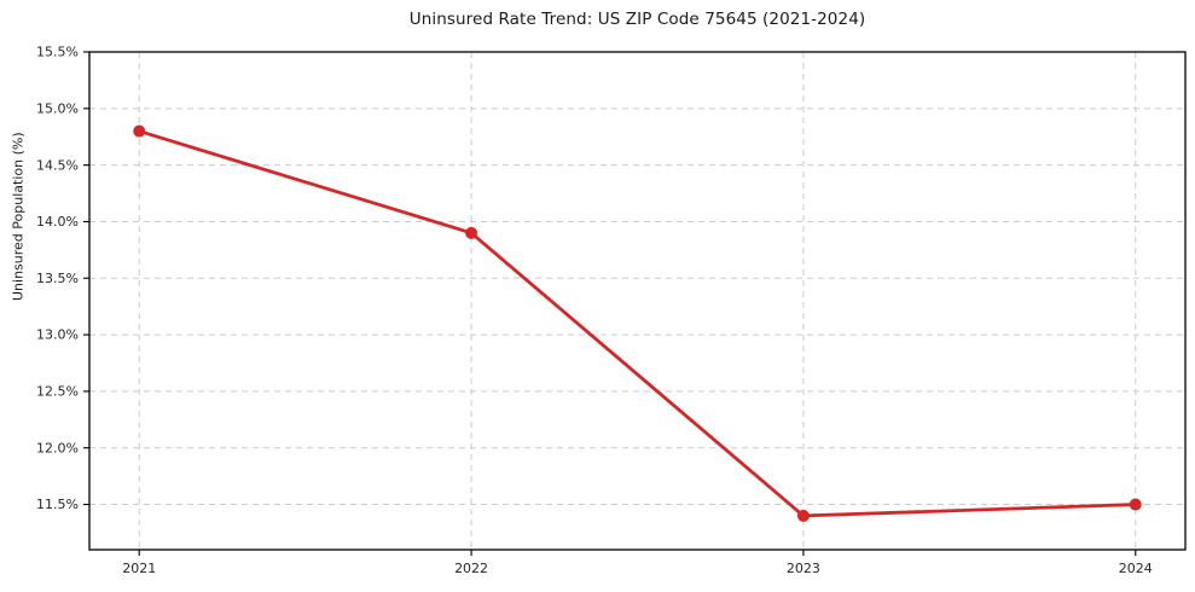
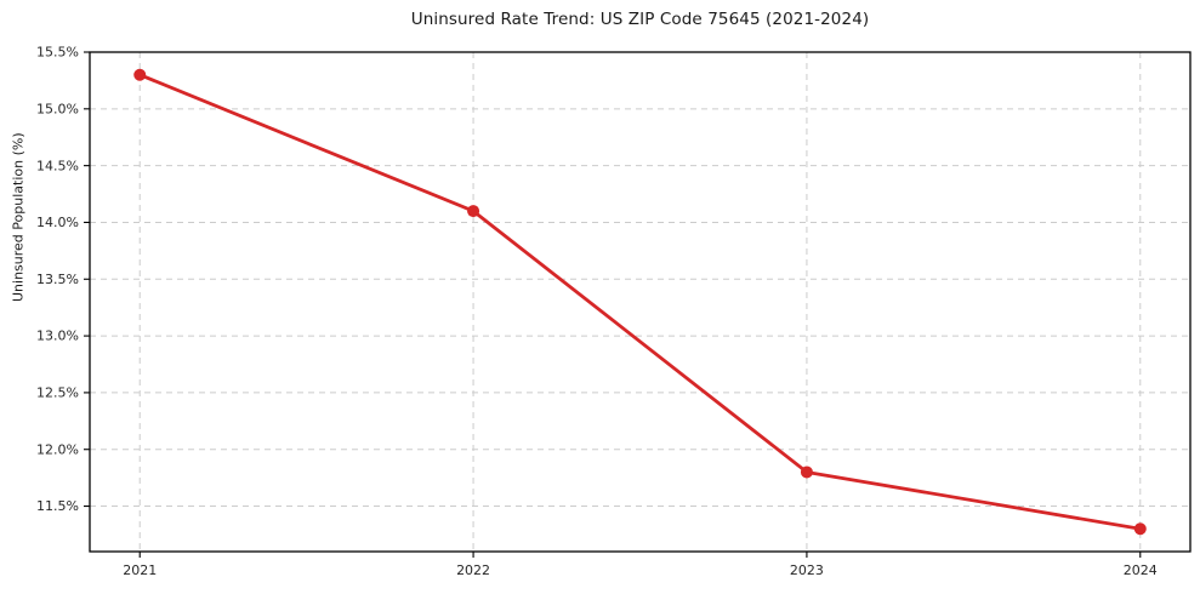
2021: 14.8% -> 15.3%
2022: 13.9% -> 14.1%
2023: 11.4% -> 11.8%
2024: 11.5% -> 11.3%
